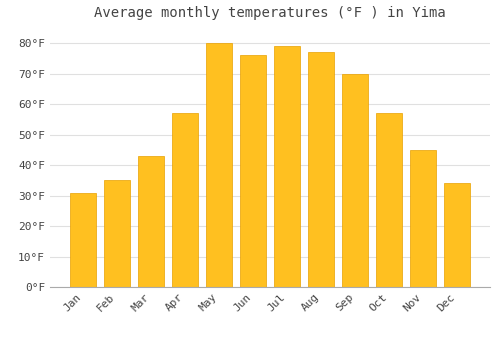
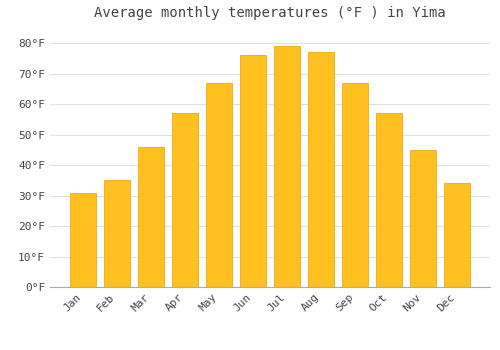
Mar: 43°F -> 46°F
May: 80°F -> 67°F
Sep: 70°F -> 67°F
